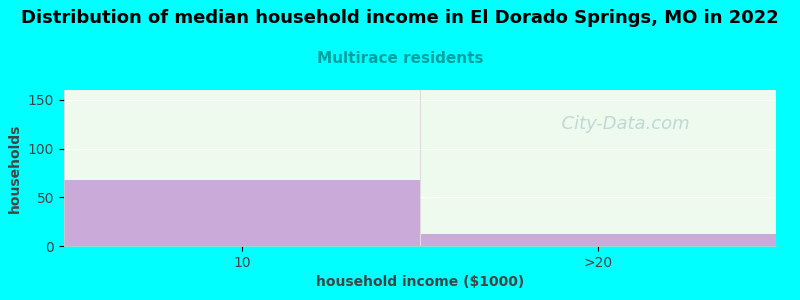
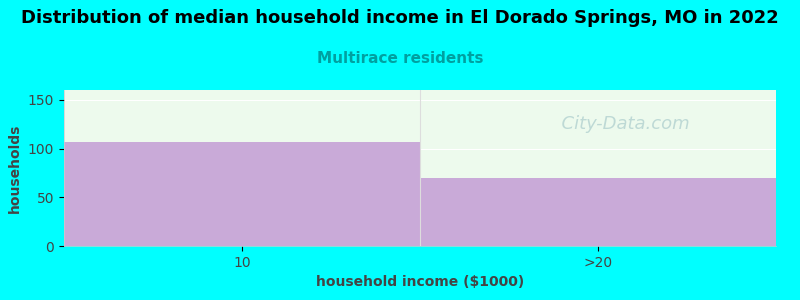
10: 68 -> 107
>20: 12 -> 70
